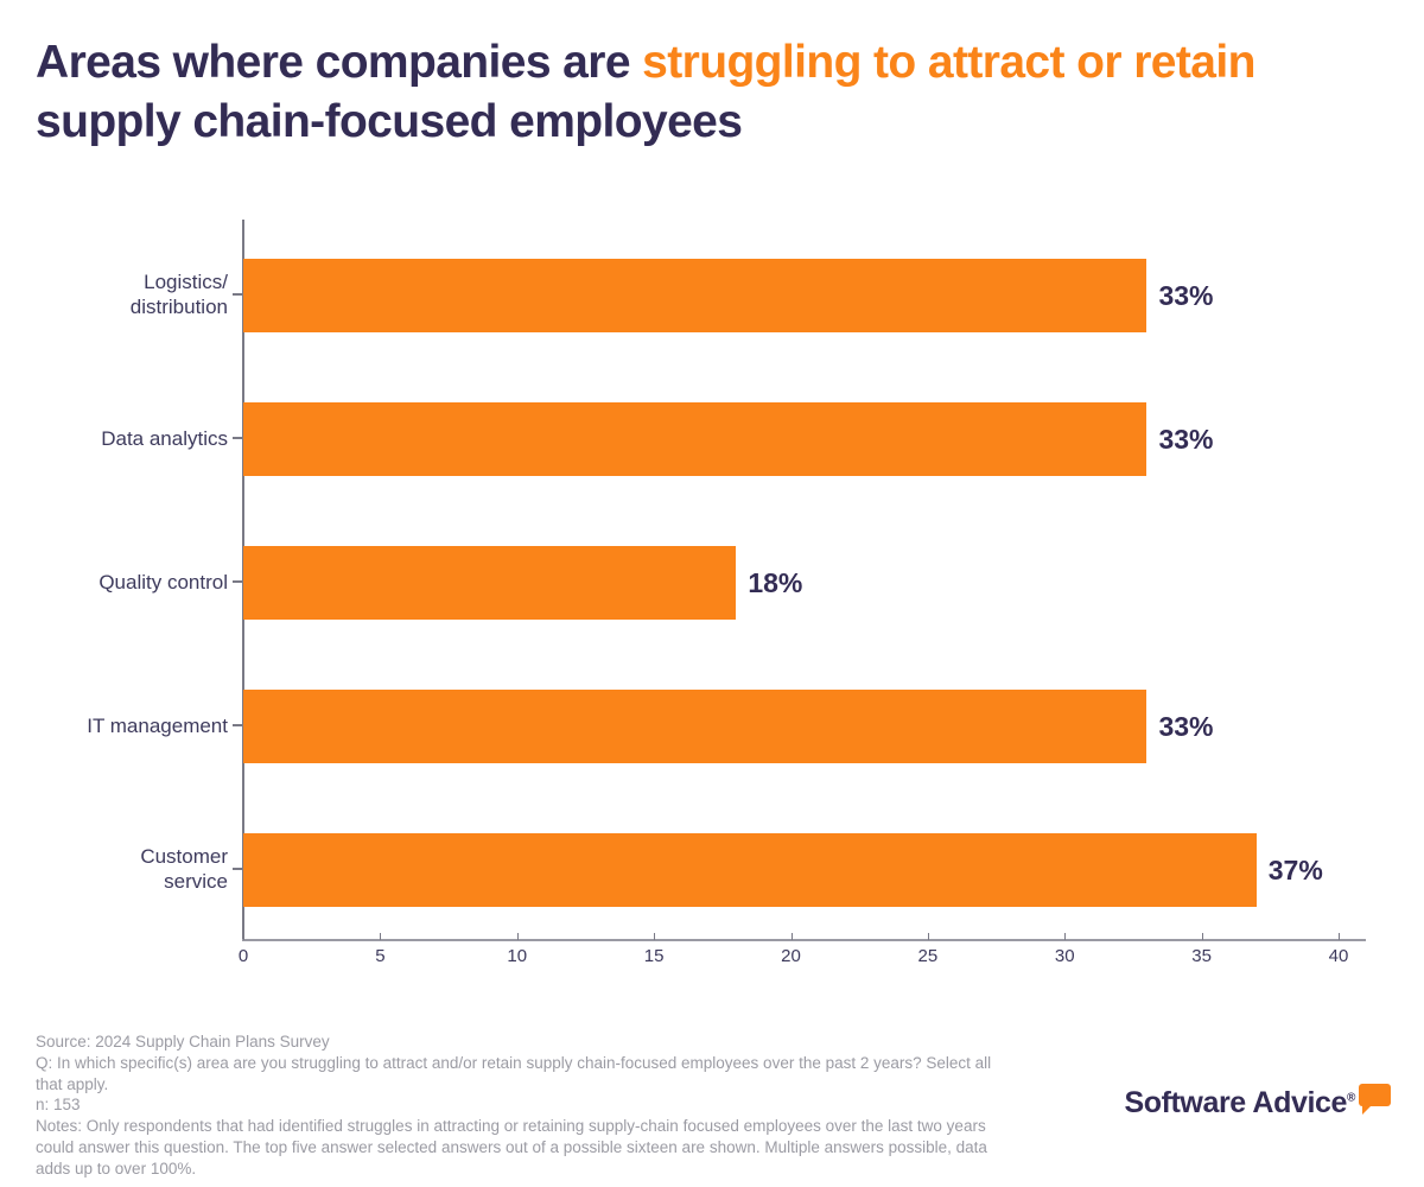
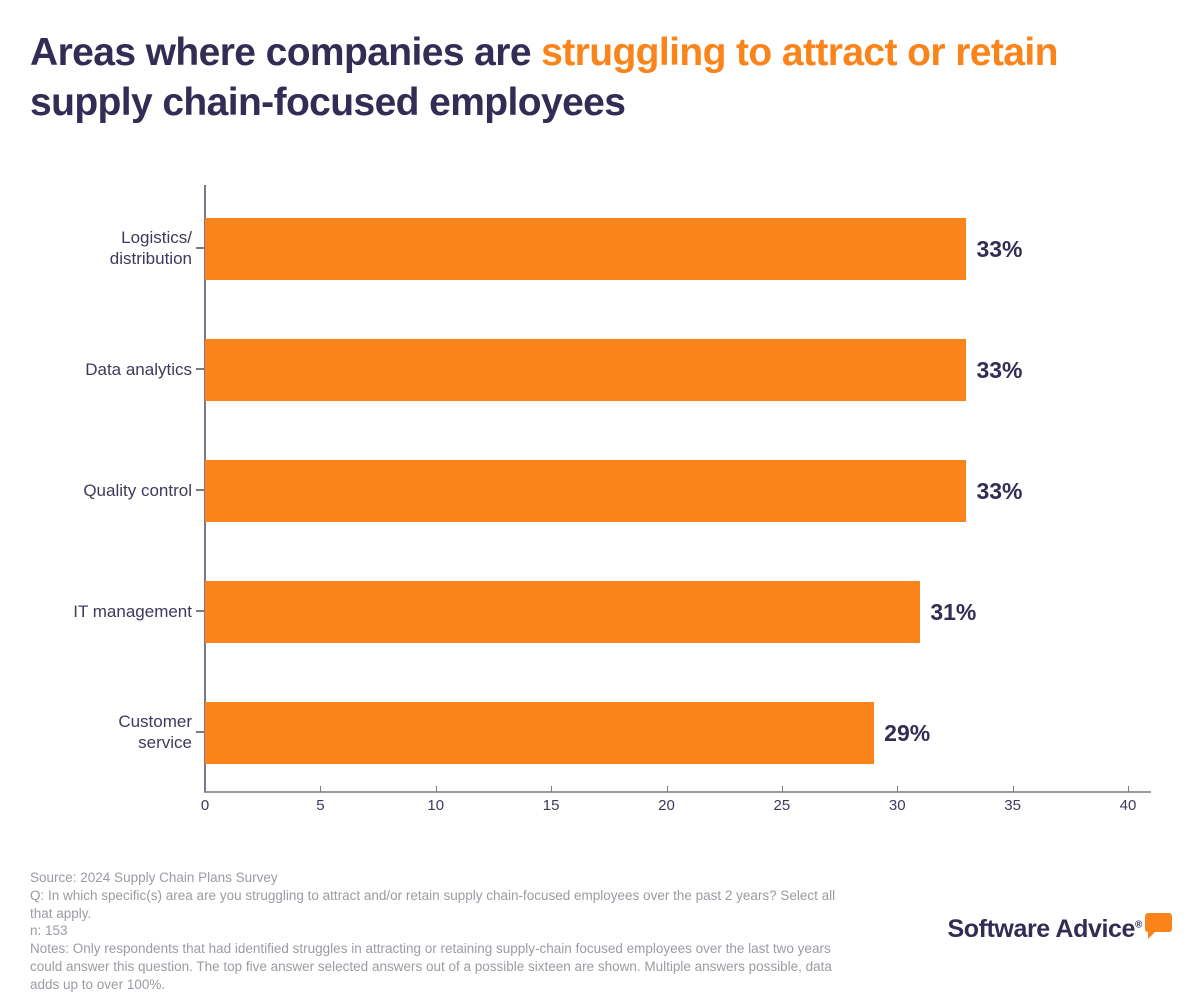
Quality control: 18% -> 33%
IT management: 33% -> 31%
Customer service: 37% -> 29%
